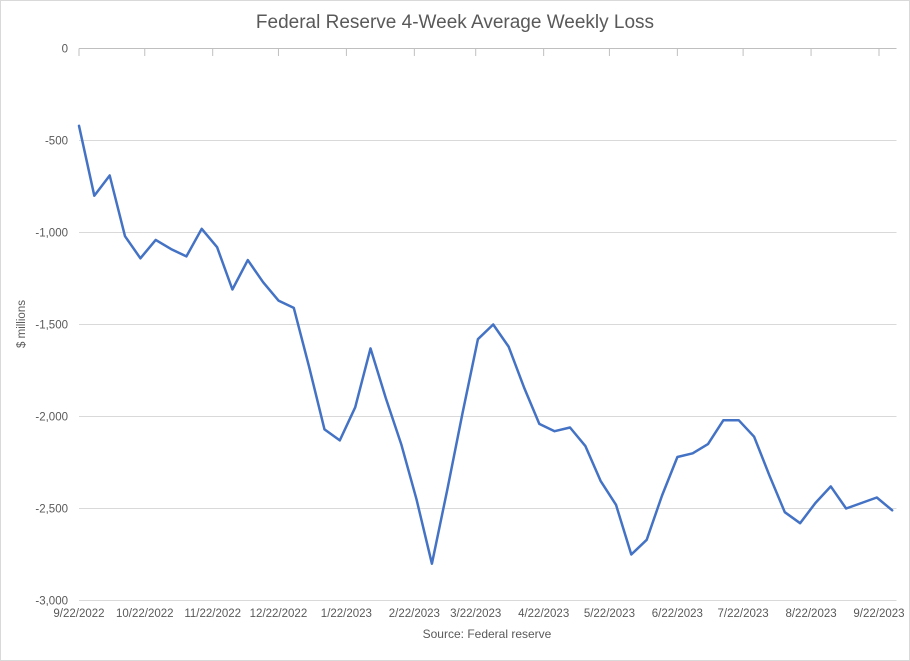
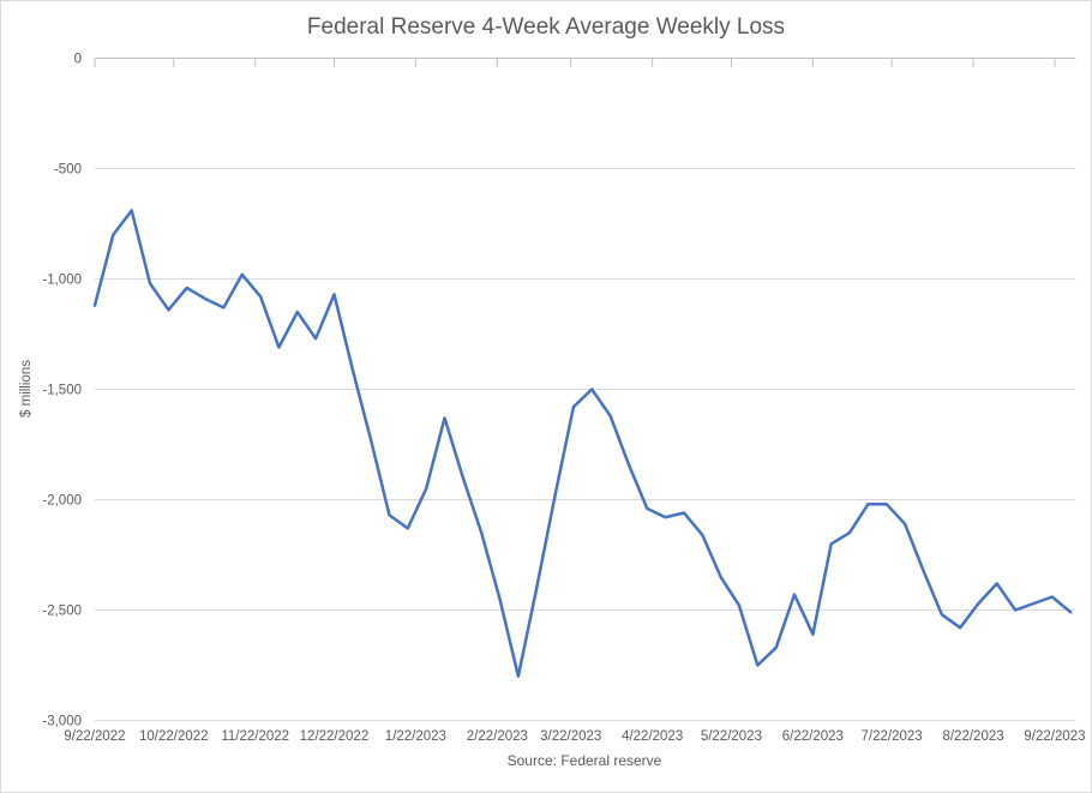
9/22/2022: -420 -> -1120
12/22/2022: -1370 -> -1070
6/22/2023: -2220 -> -2610
